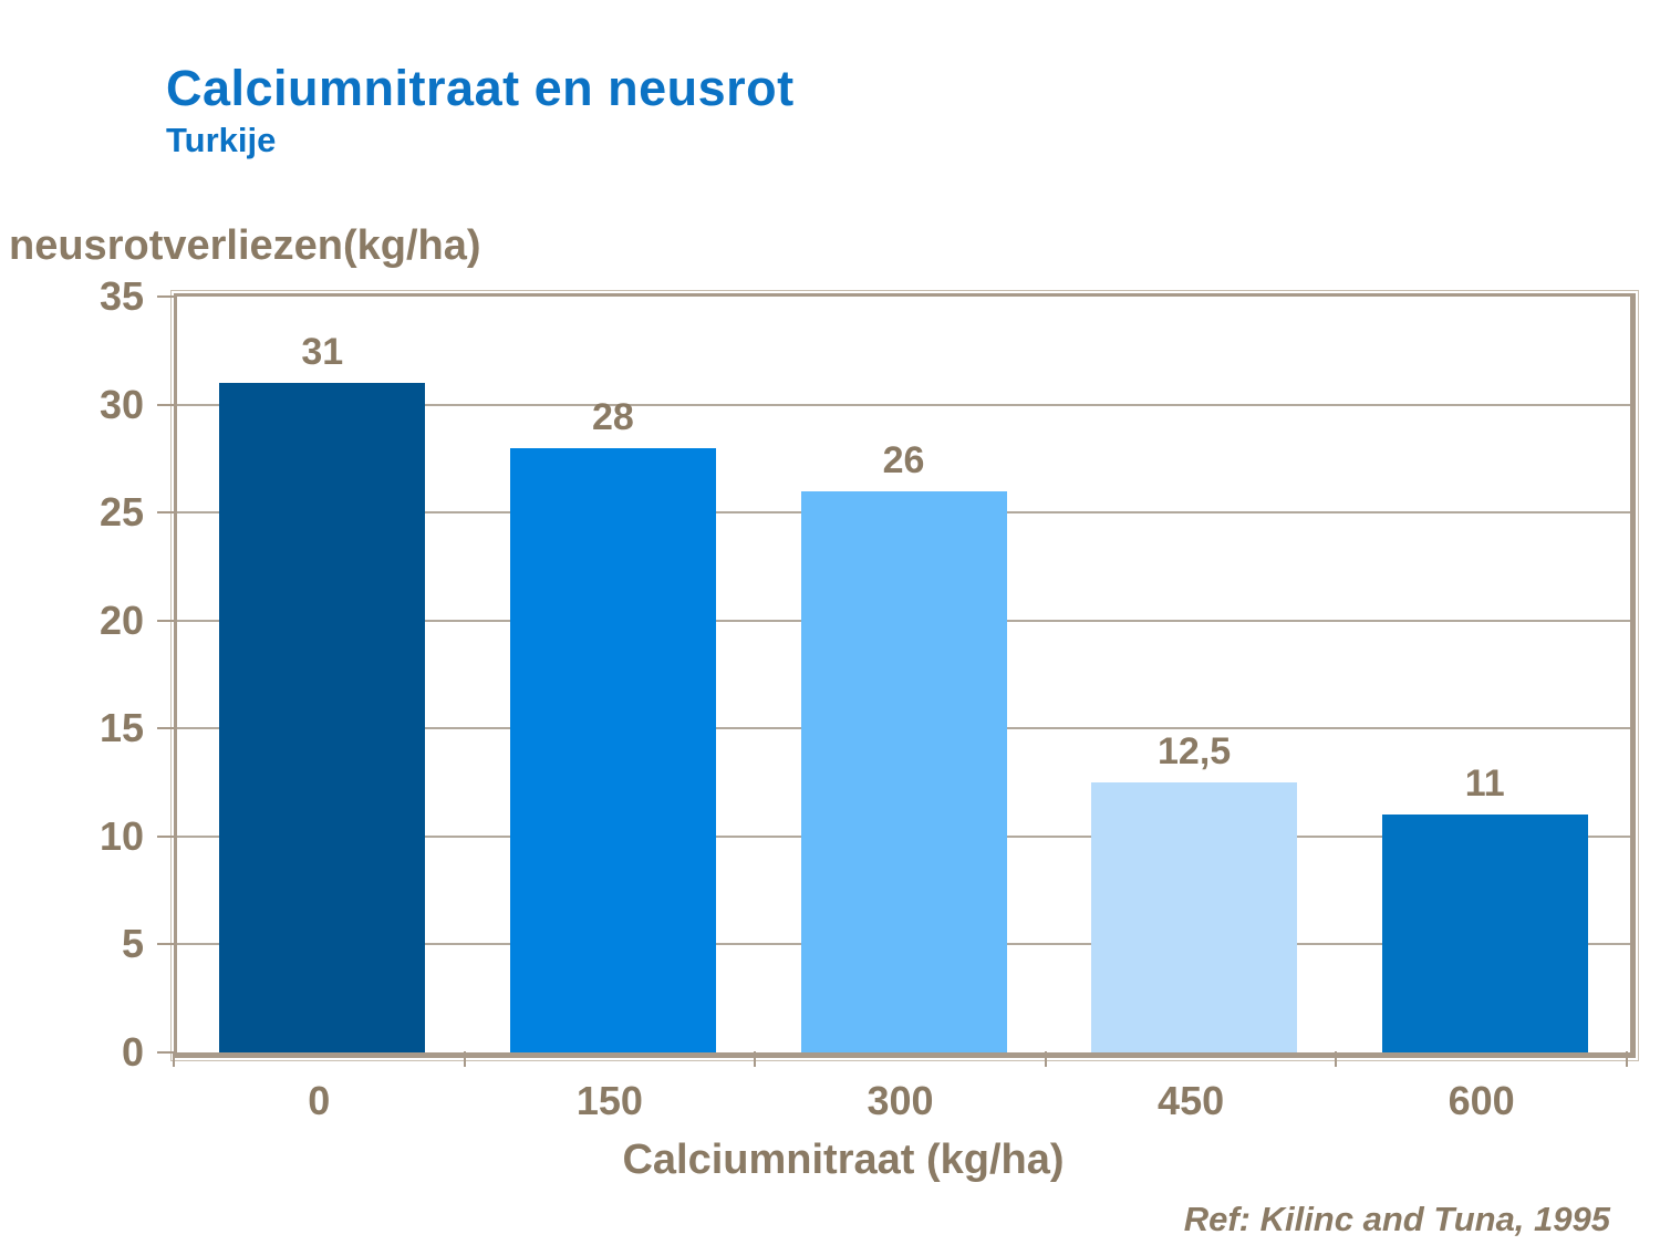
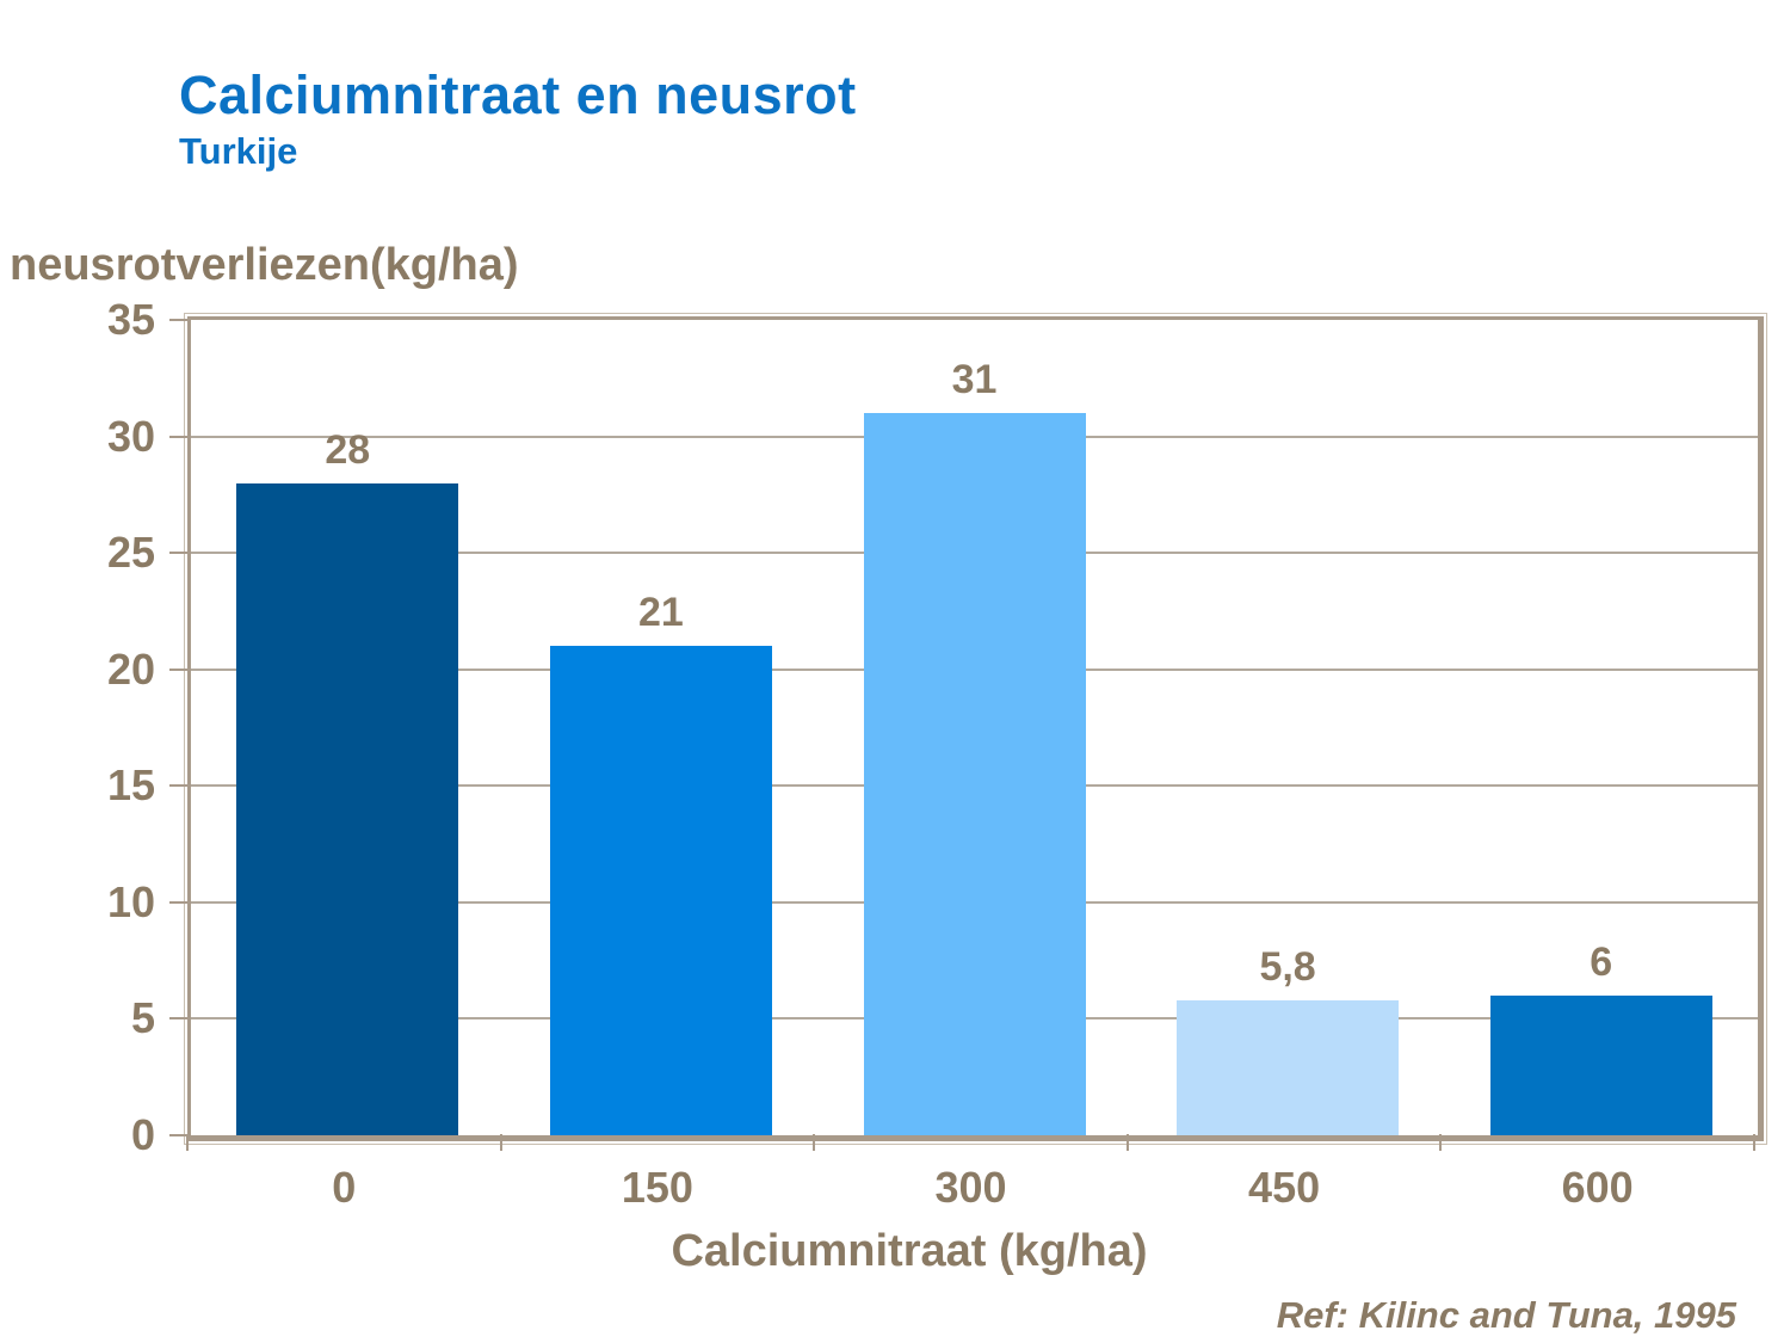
0: 31 -> 28
150: 28 -> 21
300: 26 -> 31
450: 12,5 -> 5,8
600: 11 -> 6
